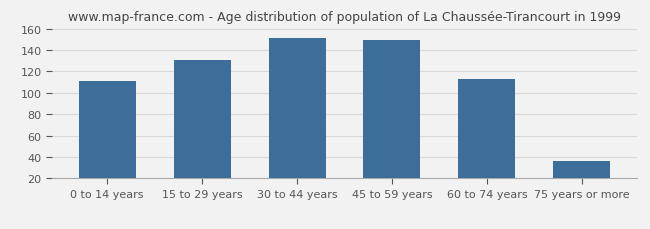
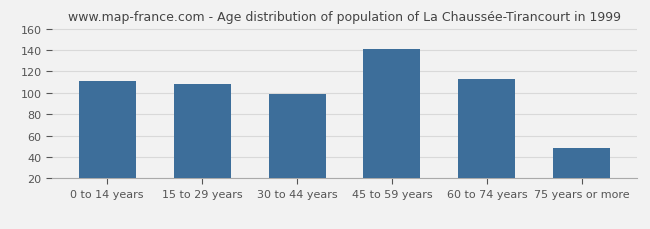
15 to 29 years: 131 -> 108
30 to 44 years: 151 -> 99
45 to 59 years: 149 -> 141
75 years or more: 36 -> 48
